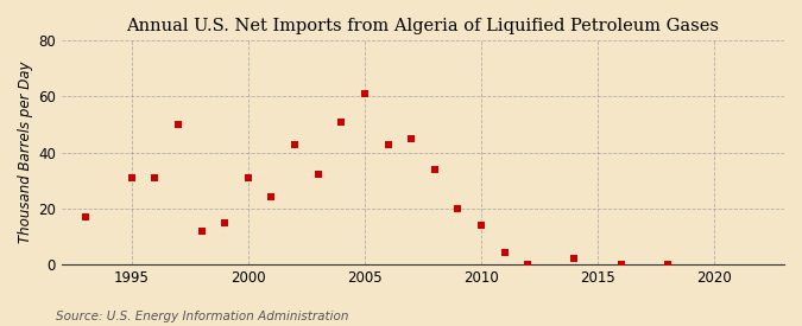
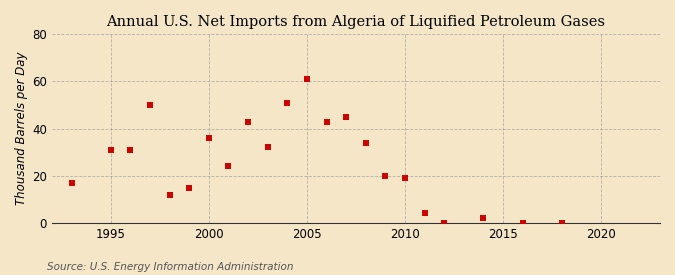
2000: 31 -> 36
2010: 14 -> 19
